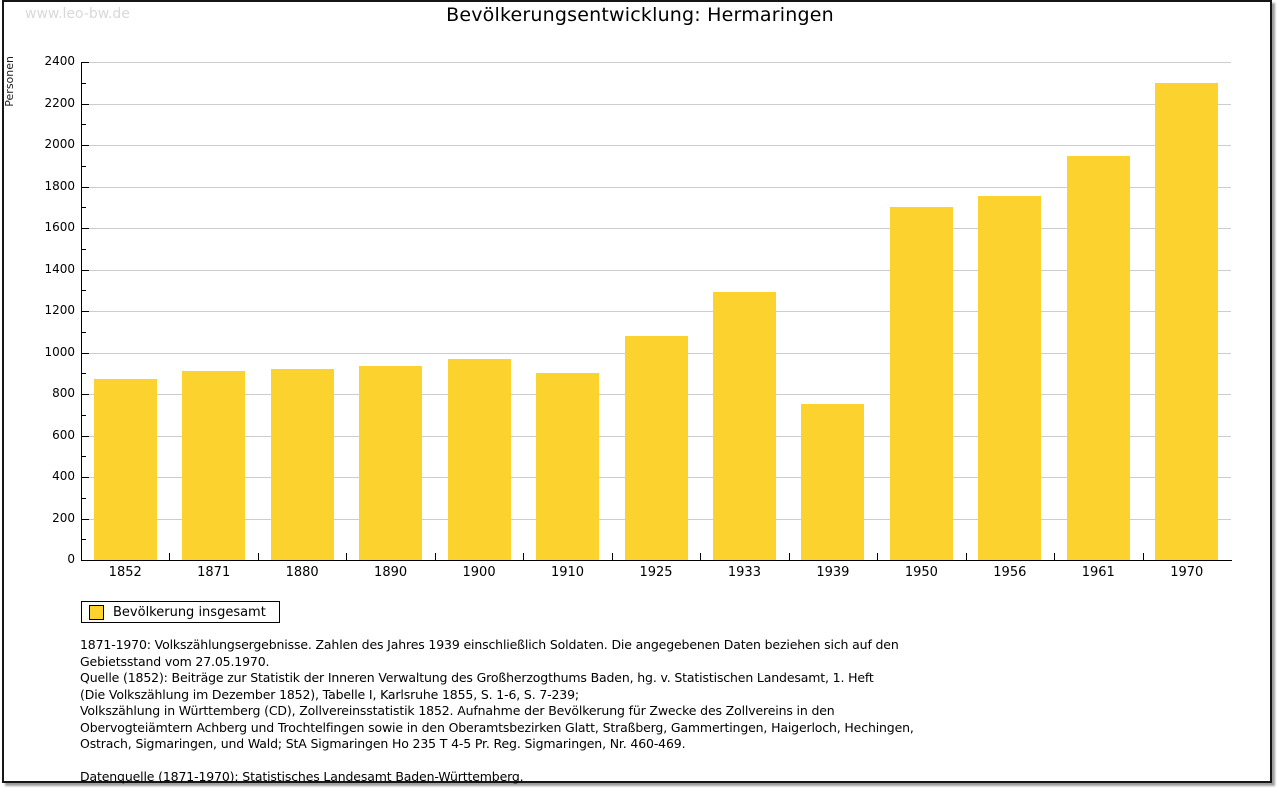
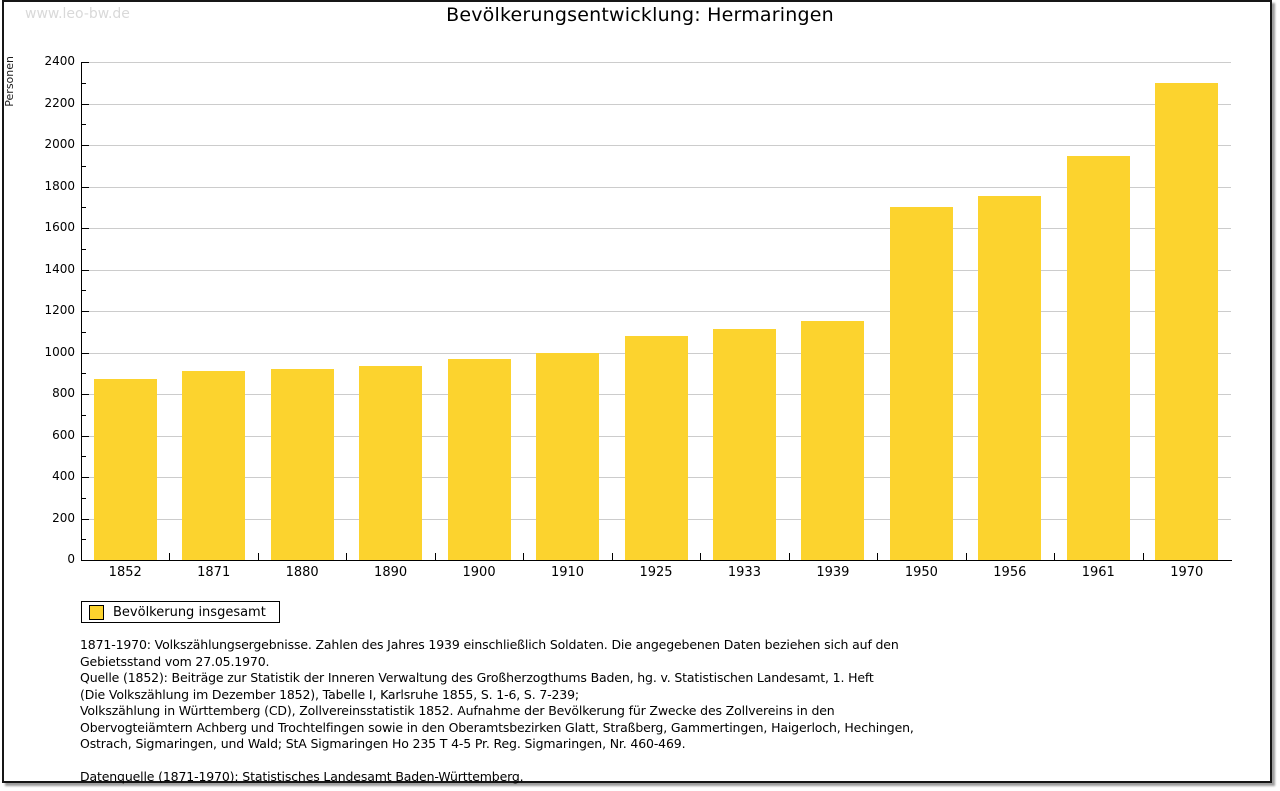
1910: 900 -> 1000
1933: 1290 -> 1120
1939: 750 -> 1150
